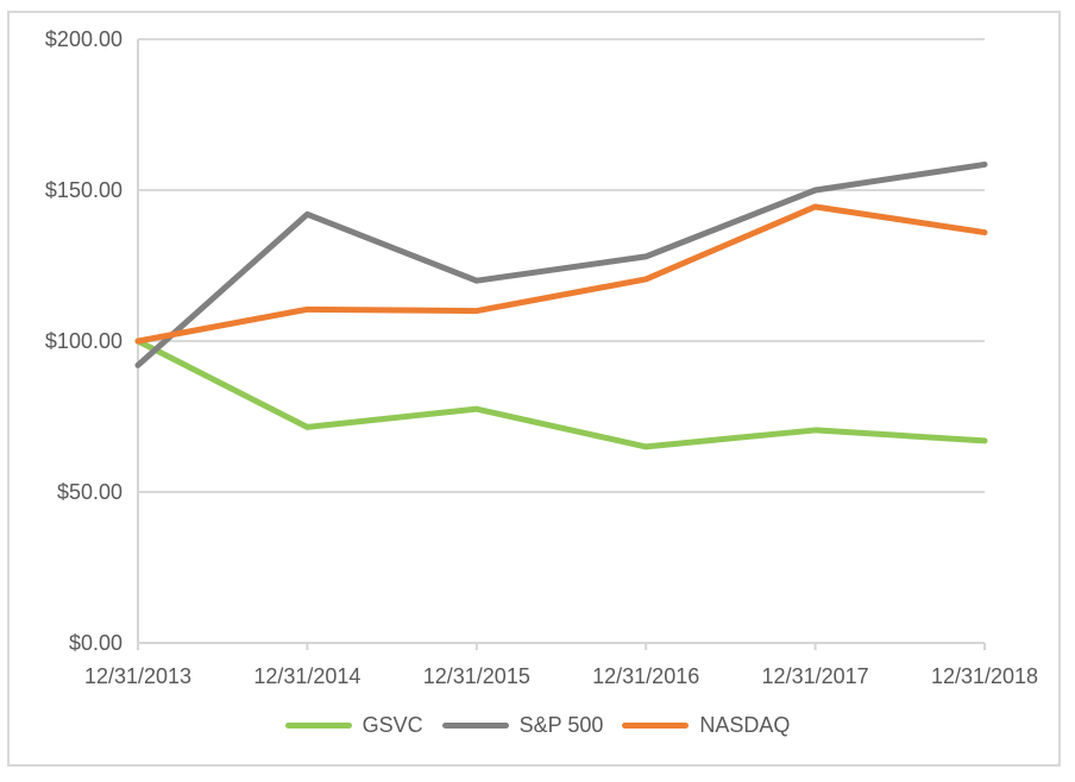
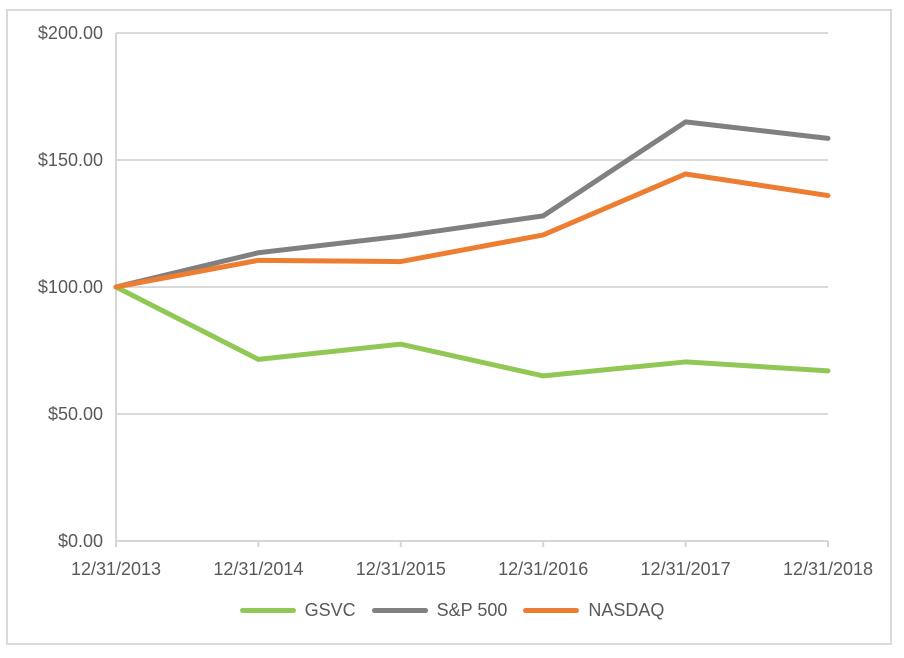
S&P 500/12/31/2013: $92 -> $100
S&P 500/12/31/2014: $142 -> $114
S&P 500/12/31/2017: $150 -> $165
